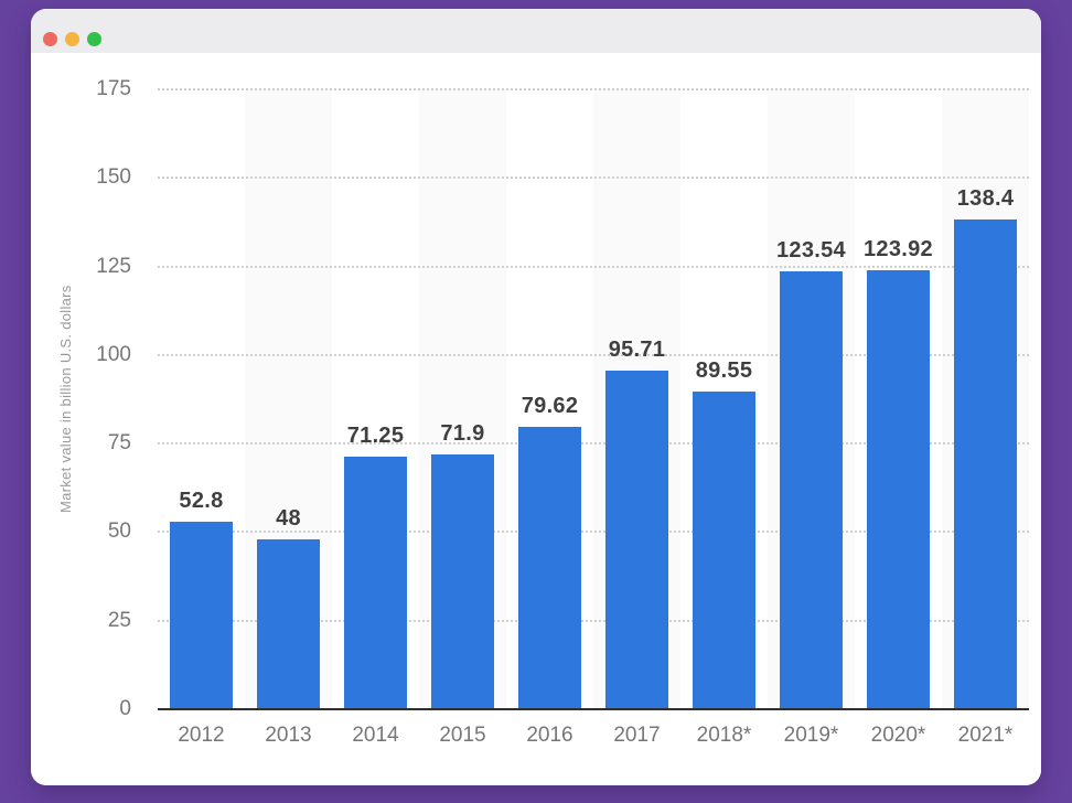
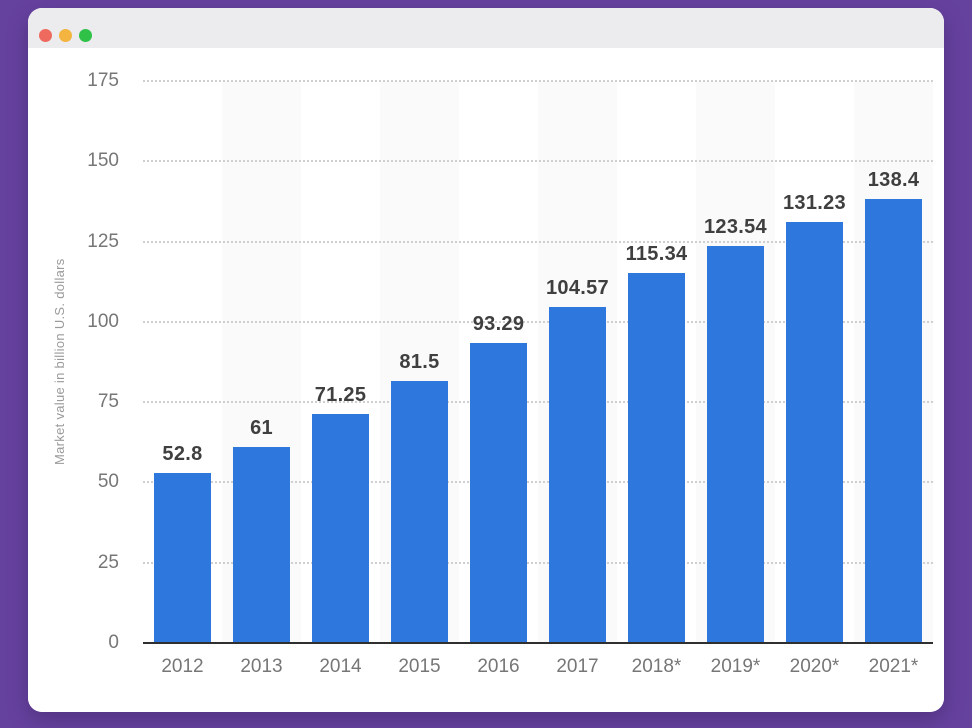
2013: 48 -> 61
2015: 71.9 -> 81.5
2016: 79.62 -> 93.29
2017: 95.71 -> 104.57
2018*: 89.55 -> 115.34
2020*: 123.92 -> 131.23
